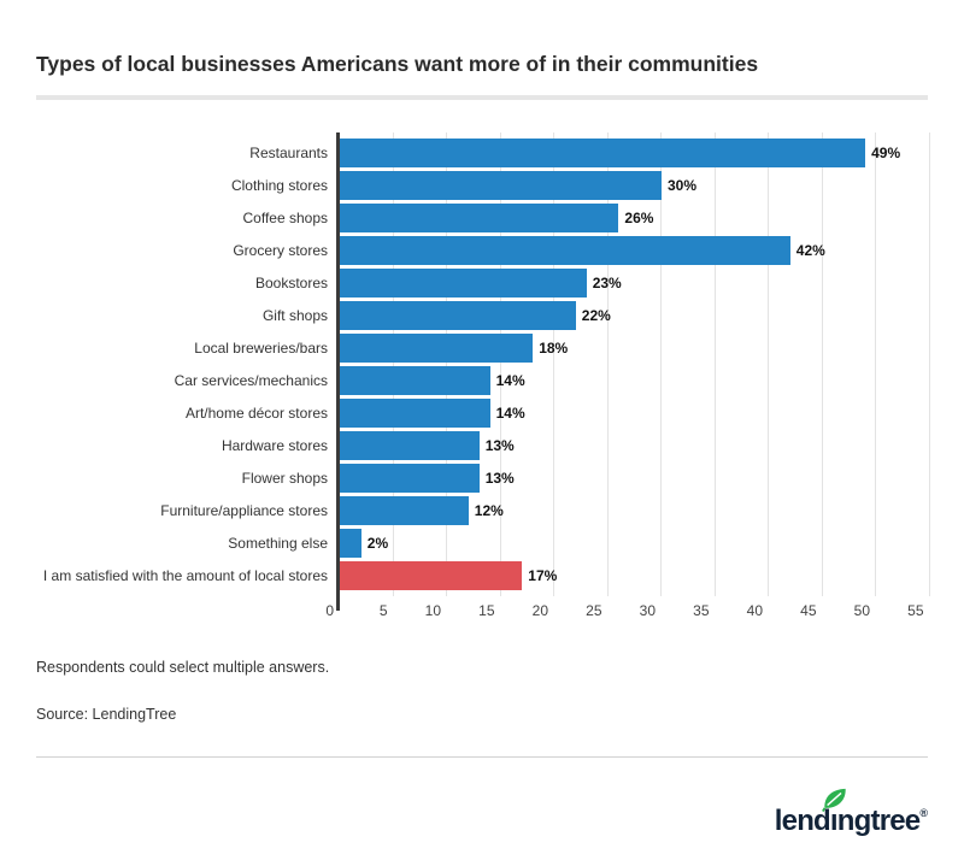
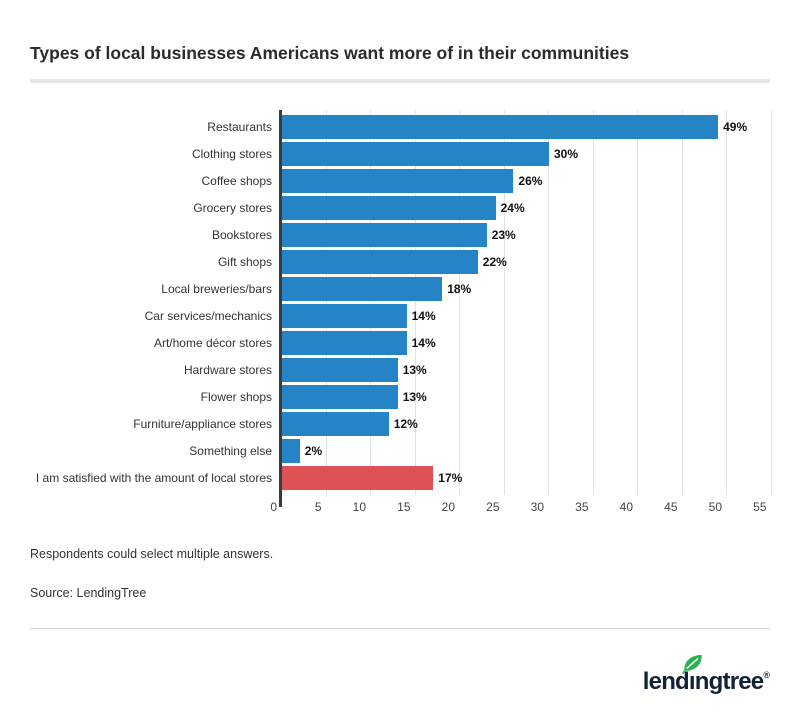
Grocery stores: 42% -> 24%
